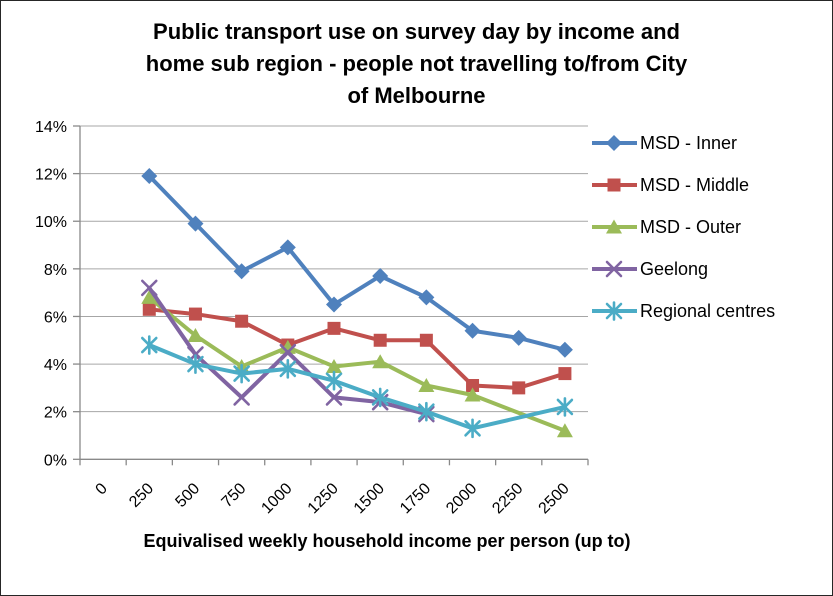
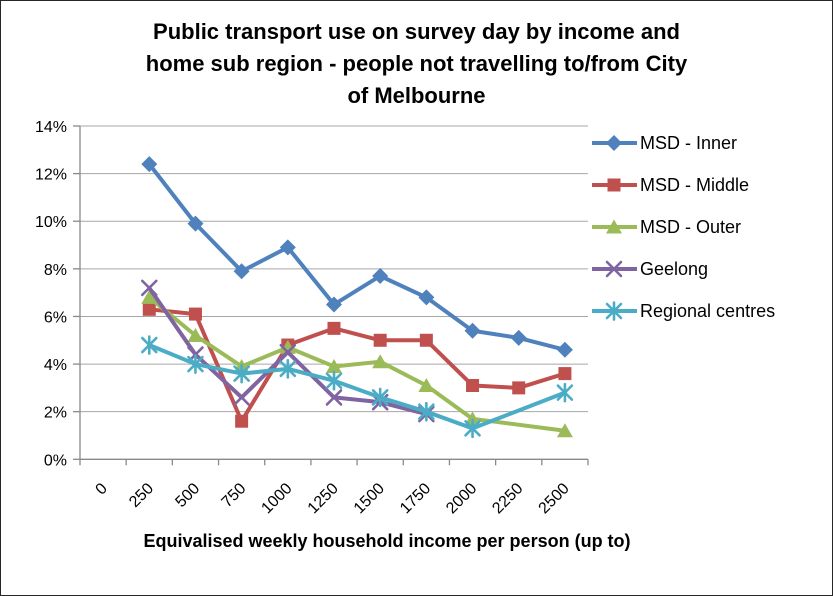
MSD - Inner/250: 11.9% -> 12.4%
MSD - Middle/750: 5.8% -> 1.6%
MSD - Outer/2000: 2.7% -> 1.7%
Regional centres/2500: 2.2% -> 2.8%
